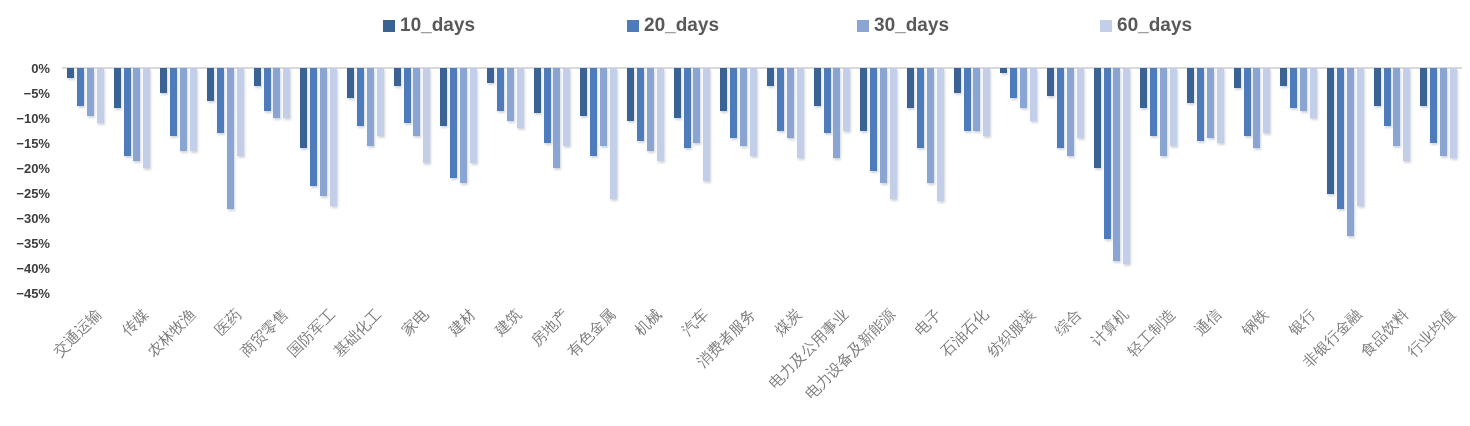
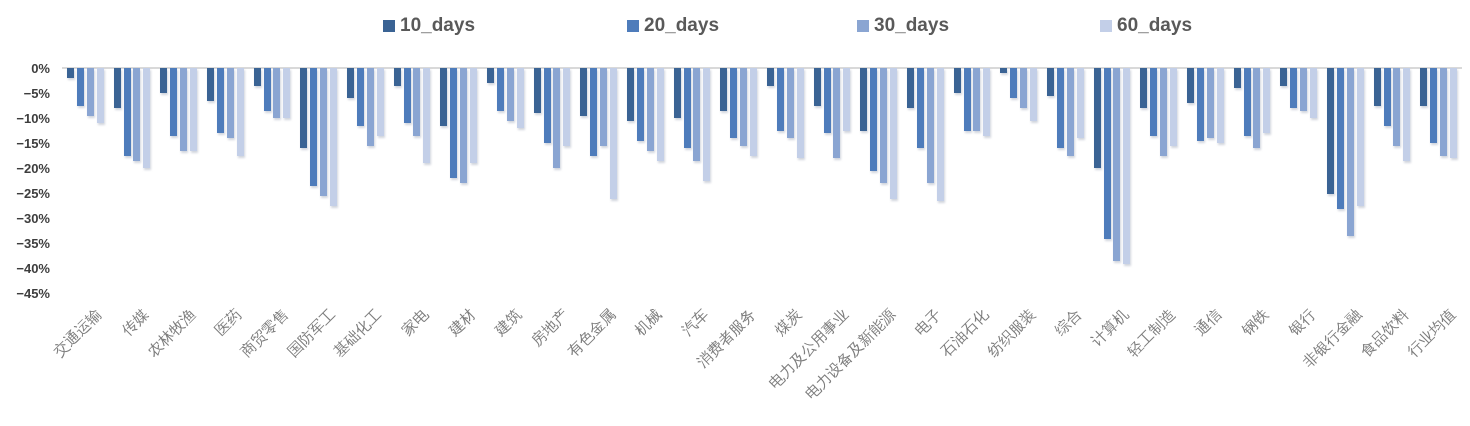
30_days/医药: -28% -> -14%
30_days/汽车: -15% -> -18%
